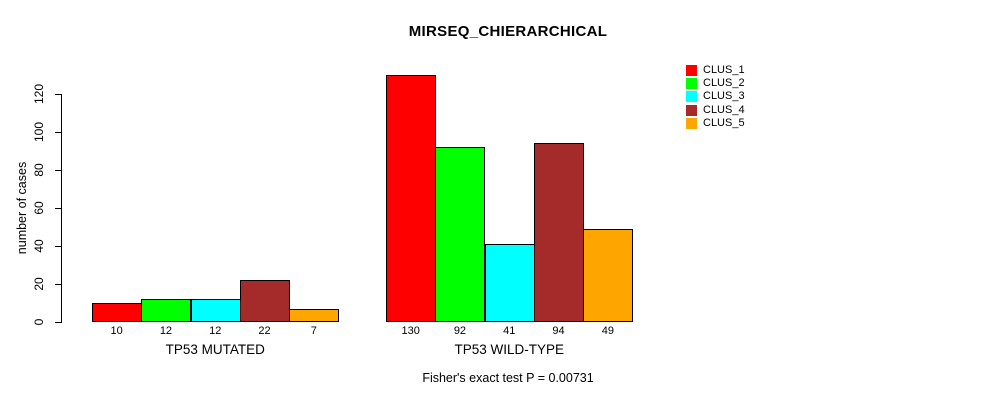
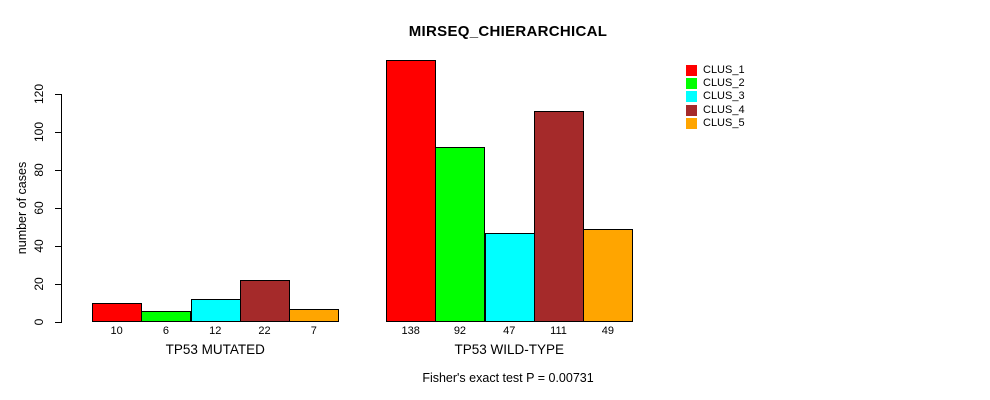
CLUS_2/TP53 MUTATED: 12 -> 6
CLUS_1/TP53 WILD-TYPE: 130 -> 138
CLUS_3/TP53 WILD-TYPE: 41 -> 47
CLUS_4/TP53 WILD-TYPE: 94 -> 111
